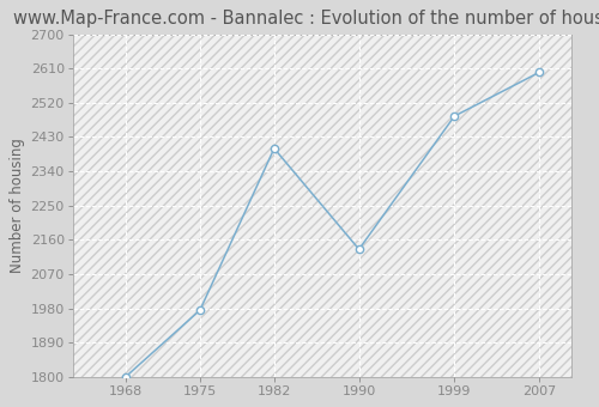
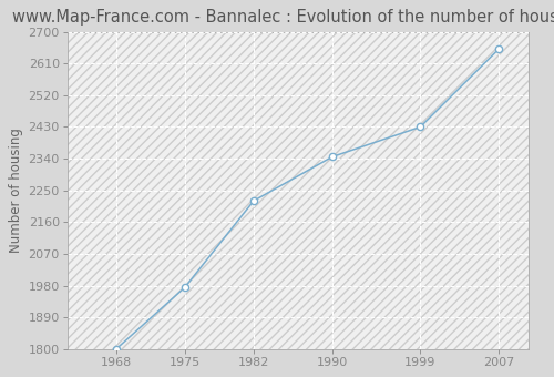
1982: 2400 -> 2220
1990: 2135 -> 2345
1999: 2485 -> 2430
2007: 2600 -> 2651
